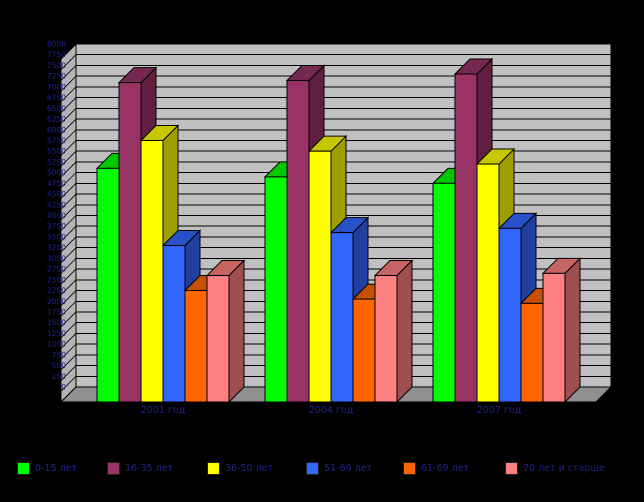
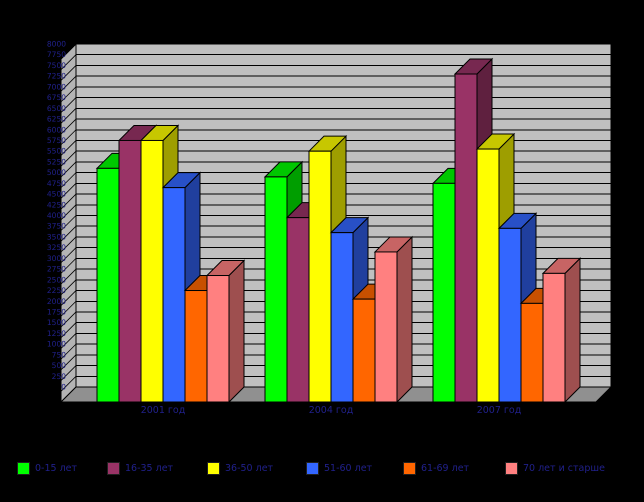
16-35 лет/2001 год: 7400 -> 6100
51-60 лет/2001 год: 3600 -> 5000
16-35 лет/2004 год: 7500 -> 4300
70 лет и старше/2004 год: 3000 -> 3500
36-50 лет/2007 год: 5600 -> 5900
